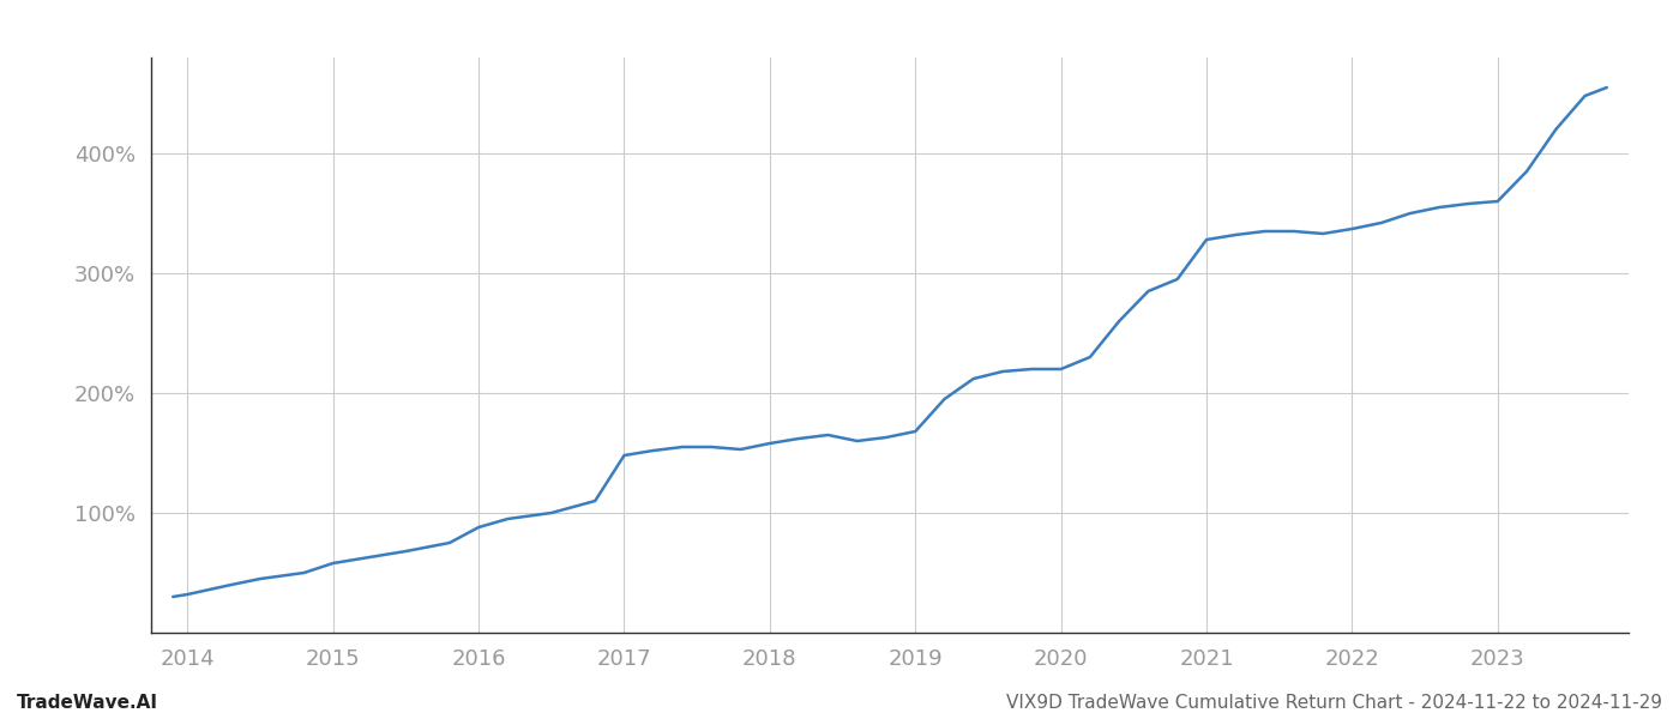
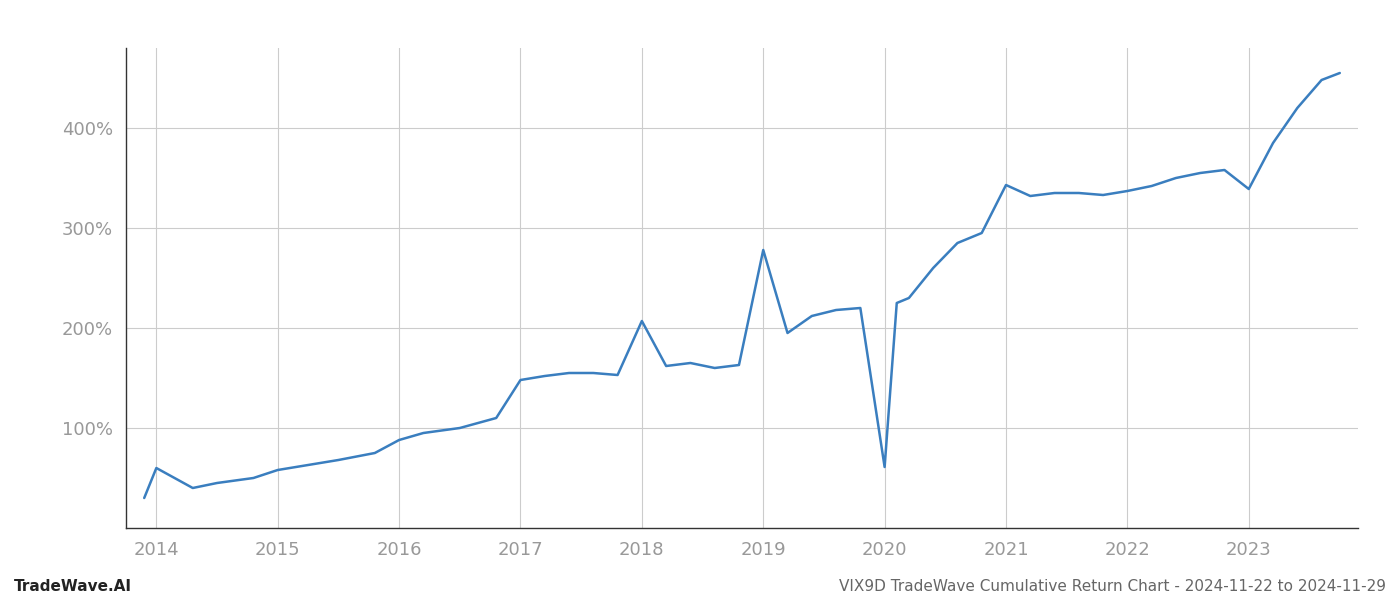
2014: 32% -> 60%
2018: 158% -> 207%
2019: 168% -> 278%
2020: 220% -> 61%
2021: 328% -> 343%
2023: 360% -> 339%
